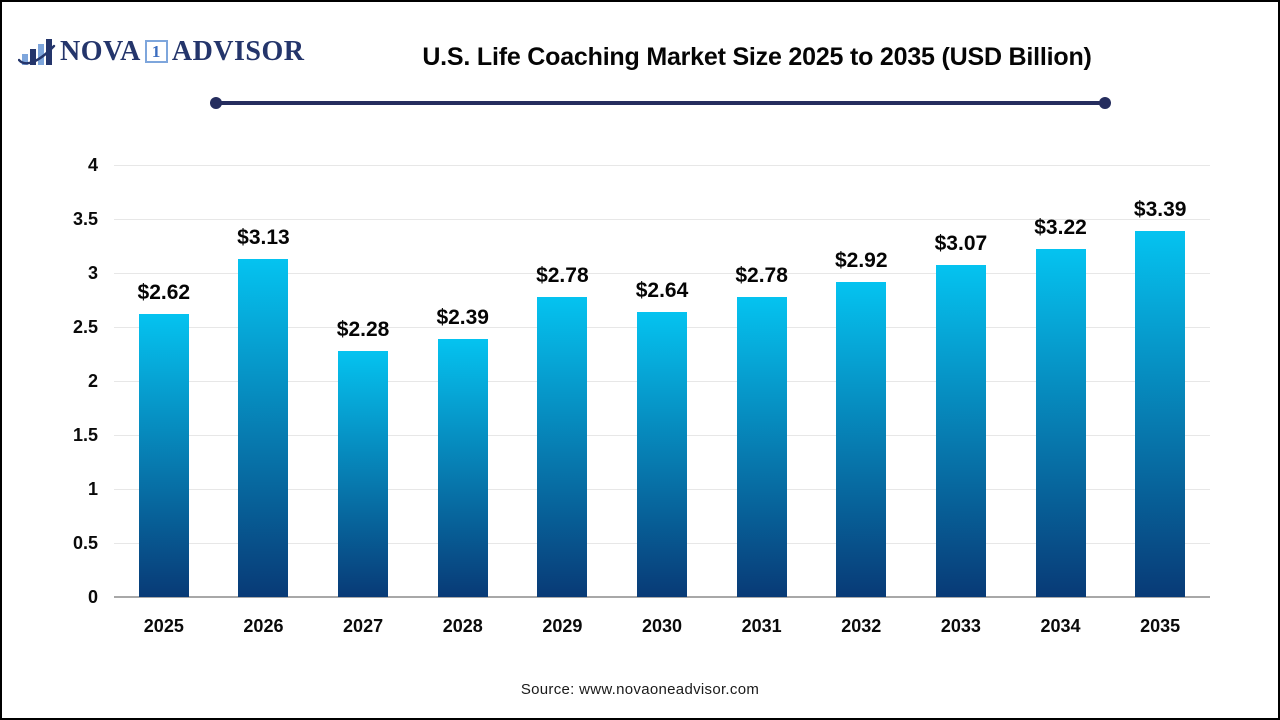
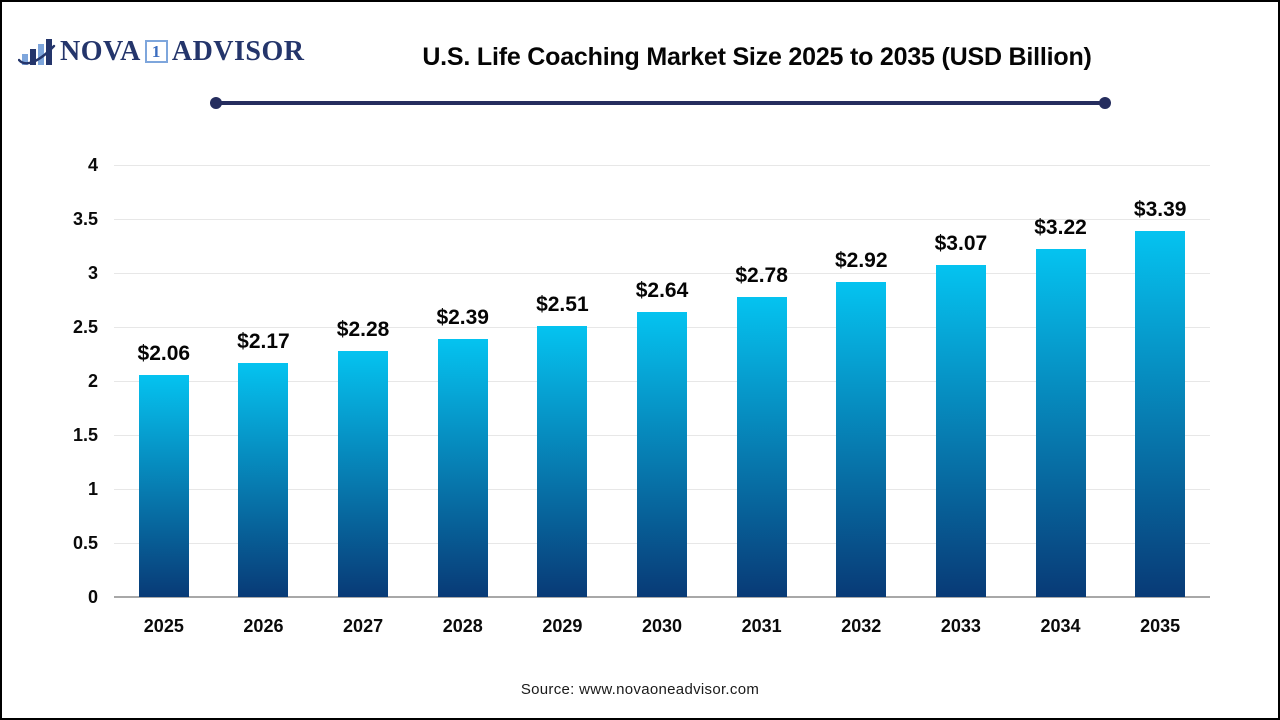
2025: $2.62 -> $2.06
2026: $3.13 -> $2.17
2029: $2.78 -> $2.51
